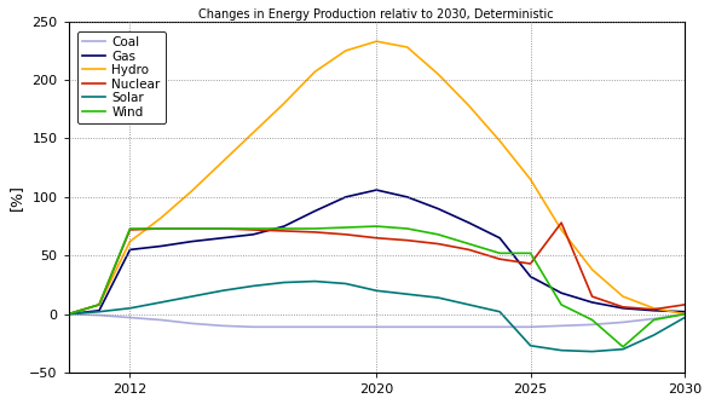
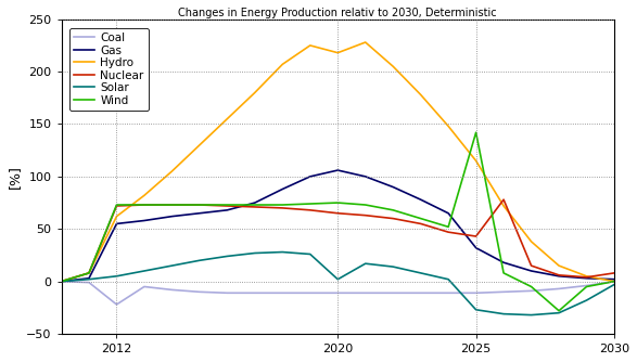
Coal/2012: -3 -> -22
Hydro/2020: 233 -> 218
Solar/2020: 20 -> 2
Wind/2025: 52 -> 142
